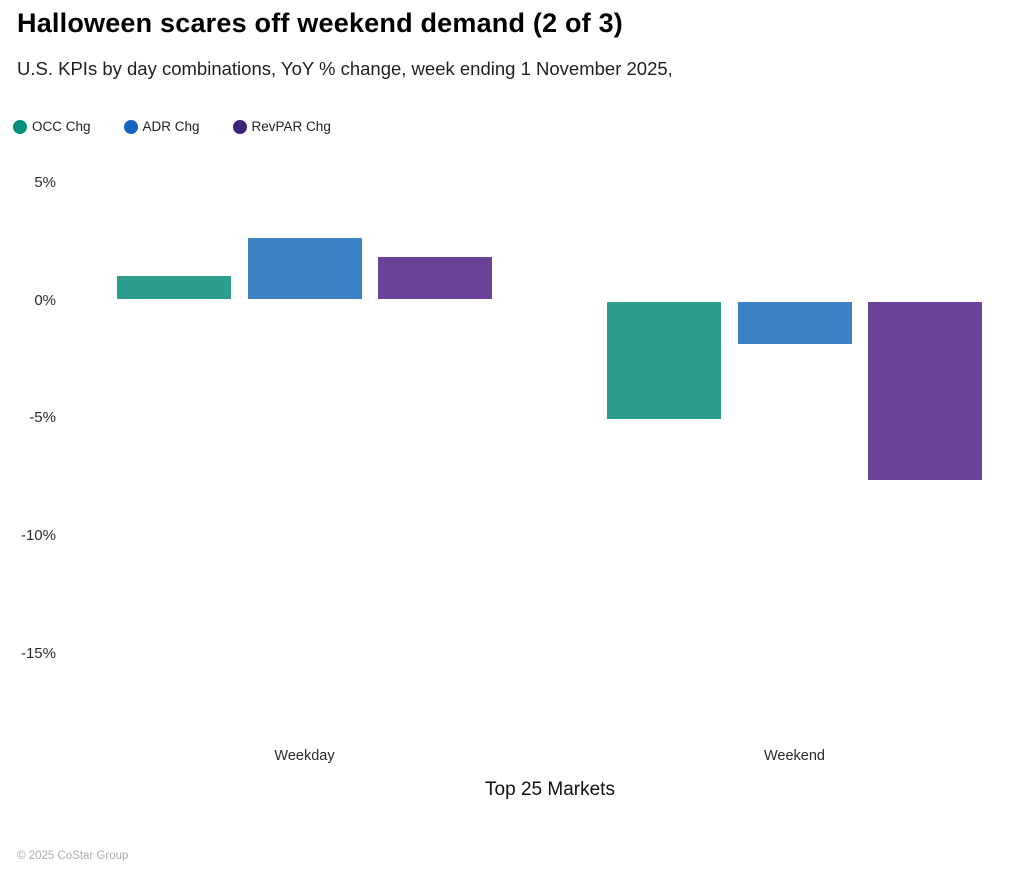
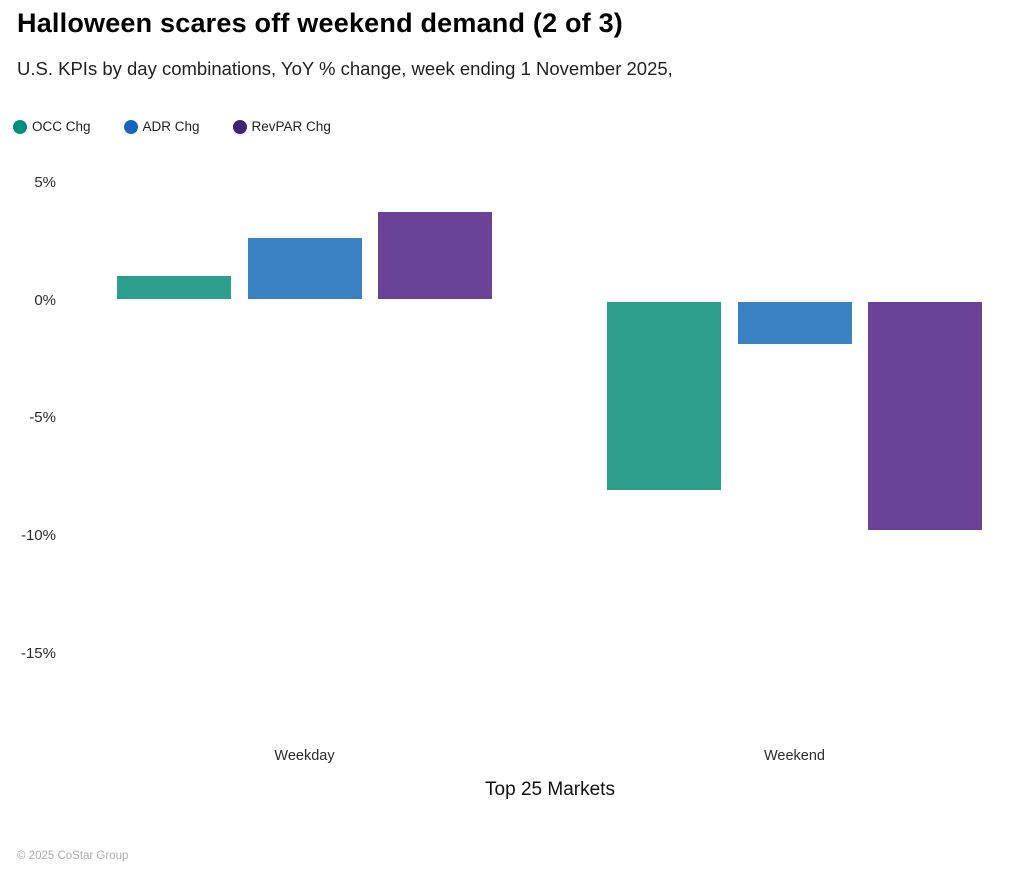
RevPAR Chg/Weekday: 1.8% -> 3.7%
OCC Chg/Weekend: -5% -> -8%
RevPAR Chg/Weekend: -7.6% -> -9.7%
